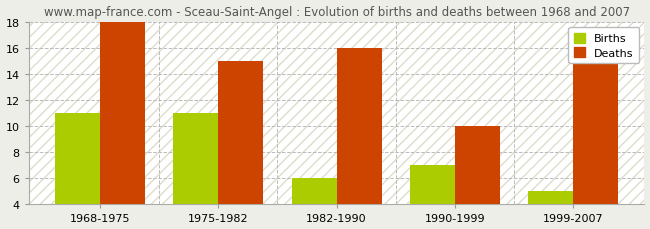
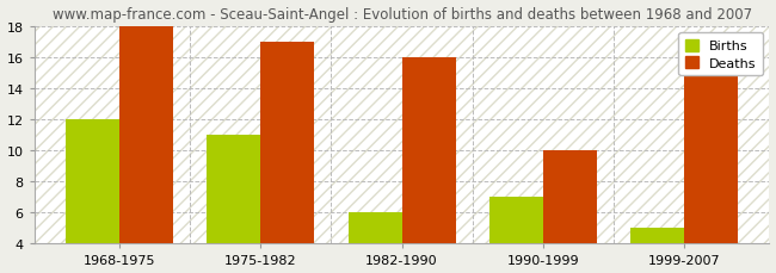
Births/1968-1975: 11 -> 12
Deaths/1975-1982: 15 -> 17
